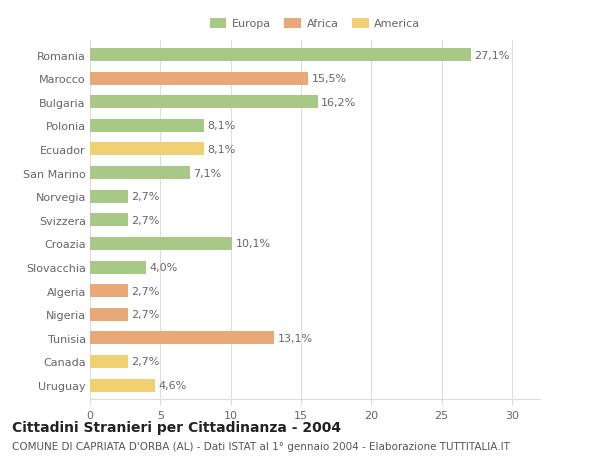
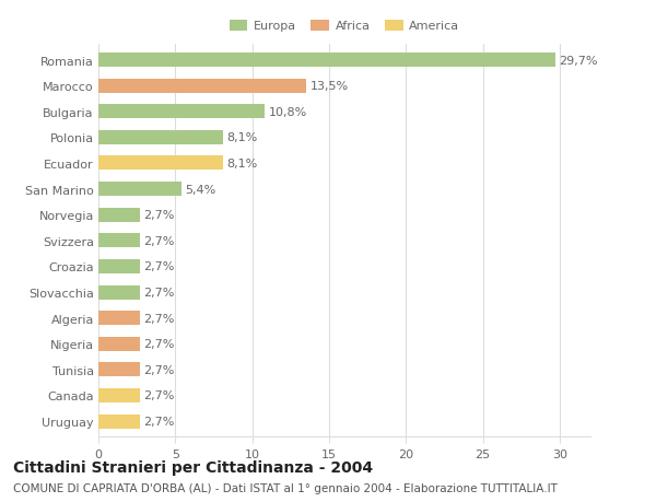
Romania: 27,1% -> 29,7%
Marocco: 15,5% -> 13,5%
Bulgaria: 16,2% -> 10,8%
San Marino: 7,1% -> 5,4%
Croazia: 10,1% -> 2,7%
Slovacchia: 4,0% -> 2,7%
Tunisia: 13,1% -> 2,7%
Uruguay: 4,6% -> 2,7%
